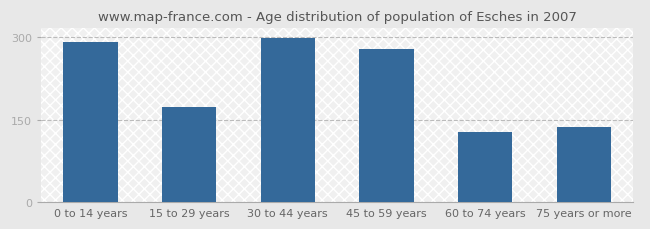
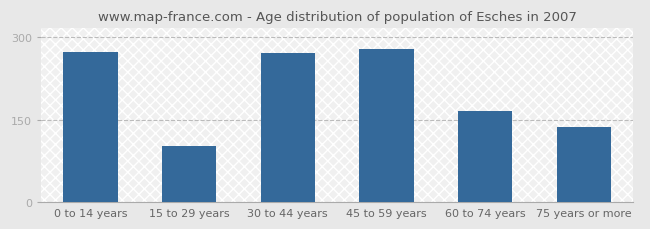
0 to 14 years: 290 -> 272
15 to 29 years: 172 -> 102
30 to 44 years: 297 -> 270
60 to 74 years: 128 -> 166
